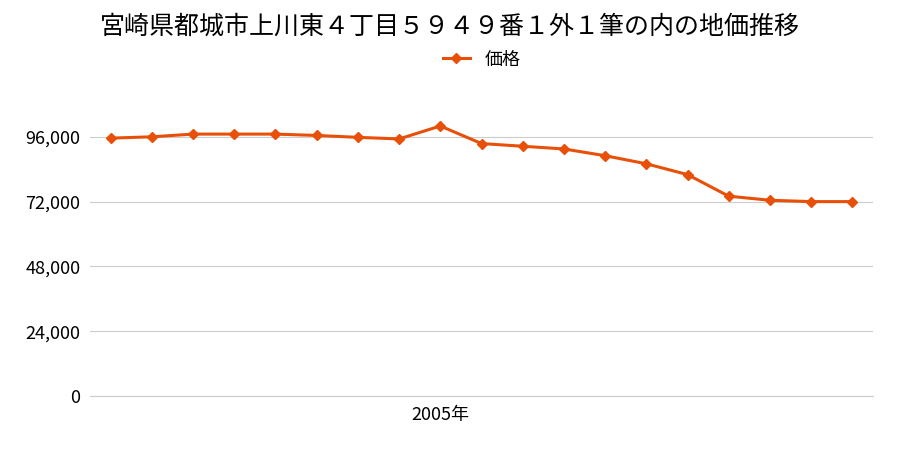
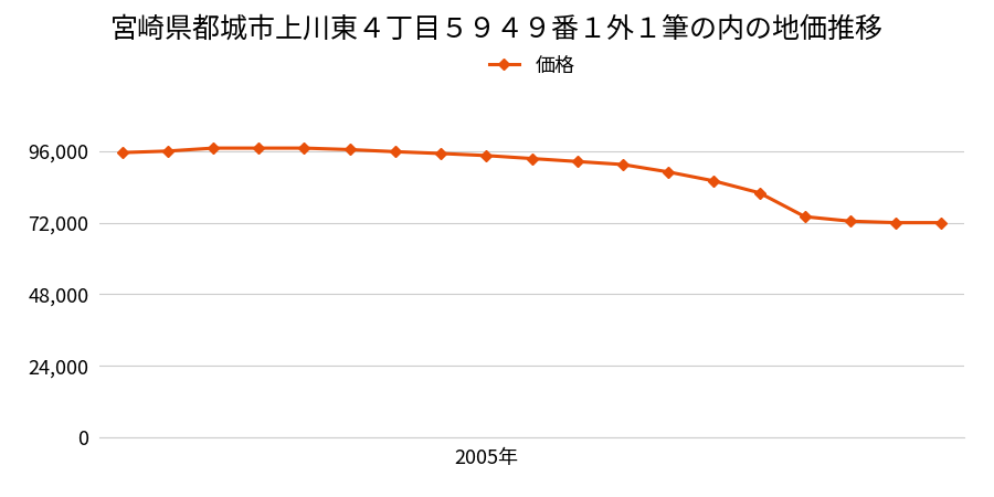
2005年: 100,000 -> 94,500
